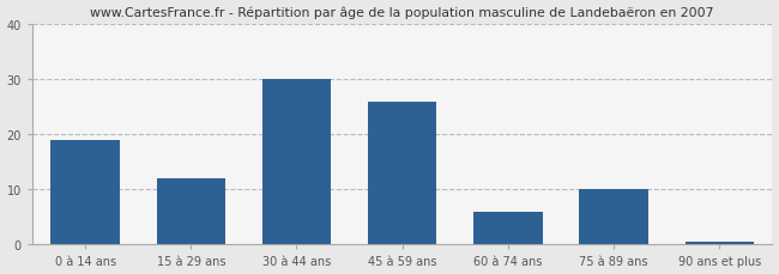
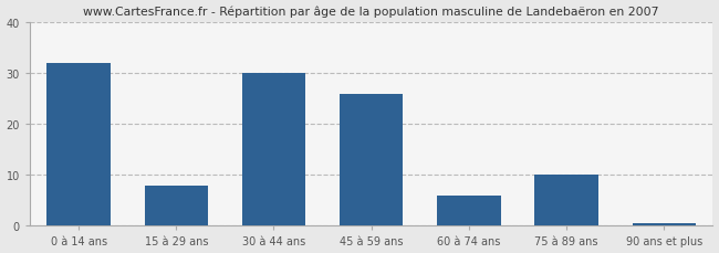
0 à 14 ans: 19.0 -> 32.0
15 à 29 ans: 12.0 -> 8.0
